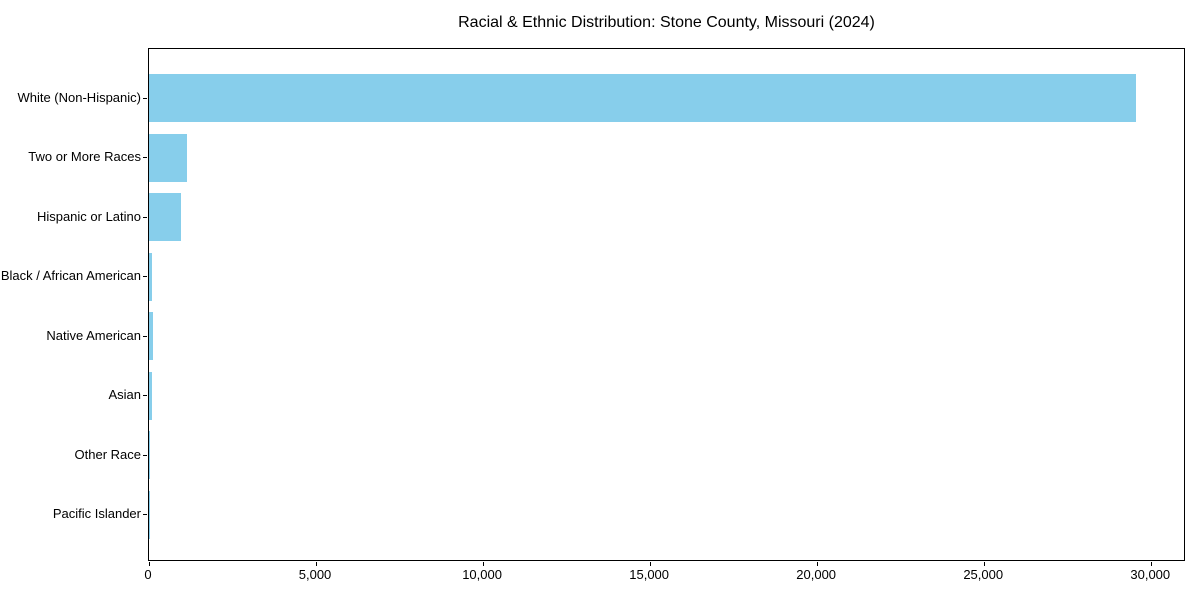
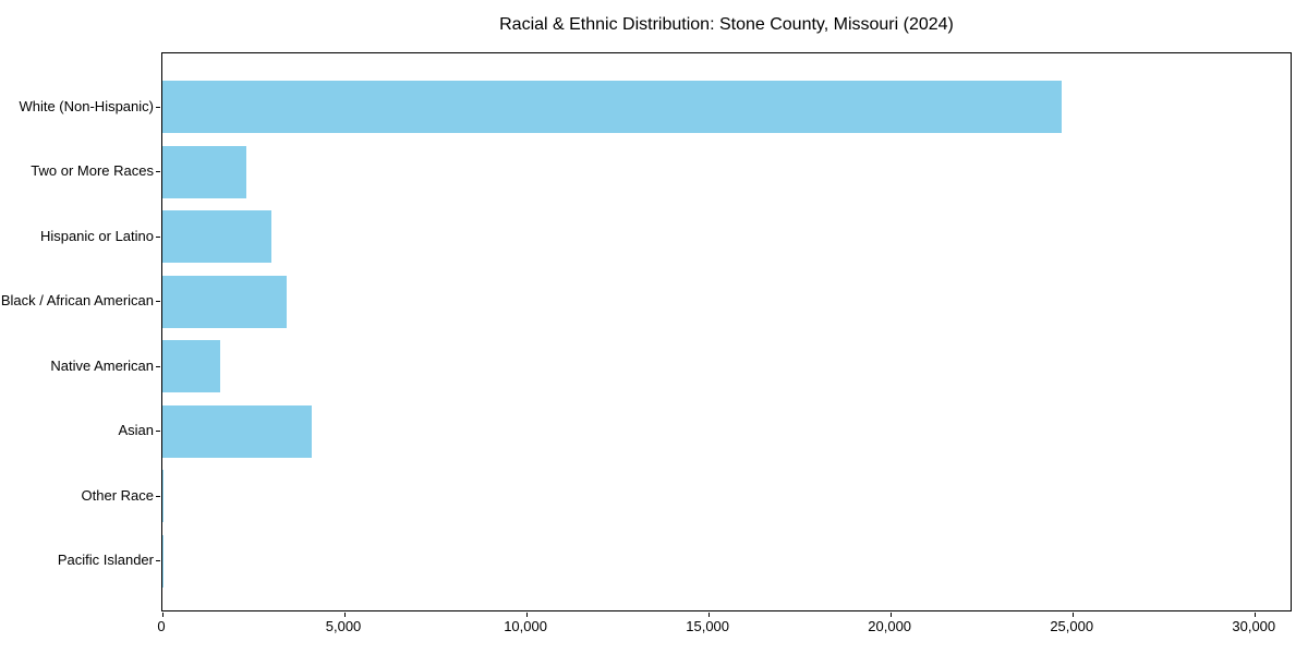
White (Non-Hispanic): 29600 -> 24700
Two or More Races: 1100 -> 2300
Hispanic or Latino: 1000 -> 3000
Black / African American: 100 -> 3400
Native American: 100 -> 1600
Asian: 100 -> 4100
